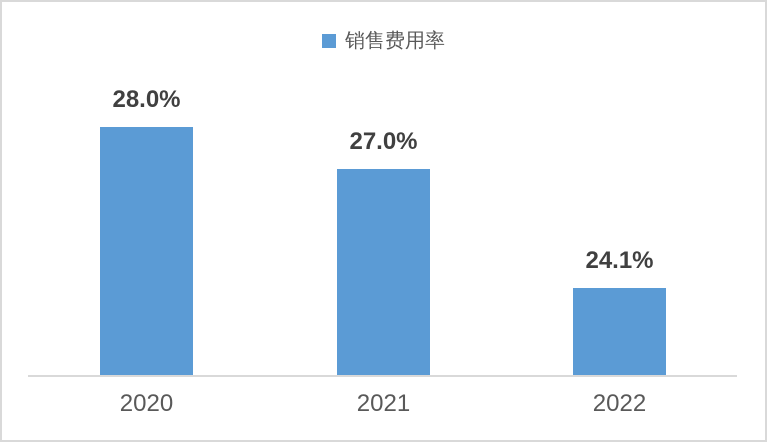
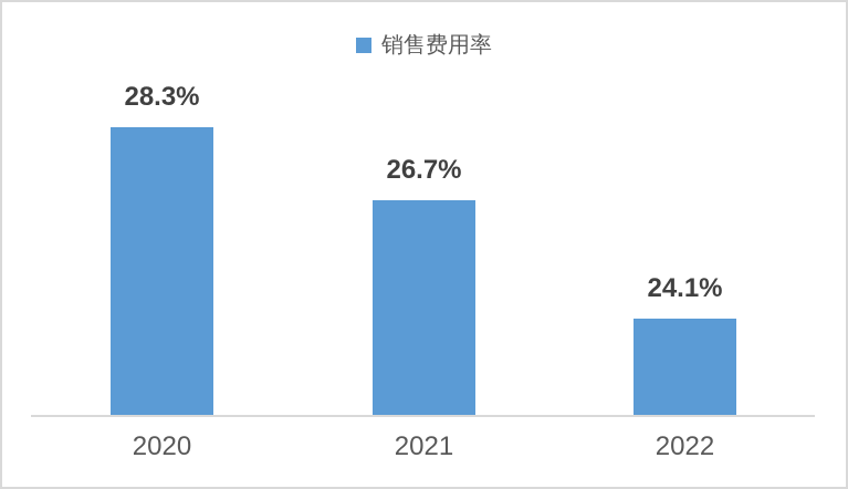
2020: 28.0% -> 28.3%
2021: 27.0% -> 26.7%
